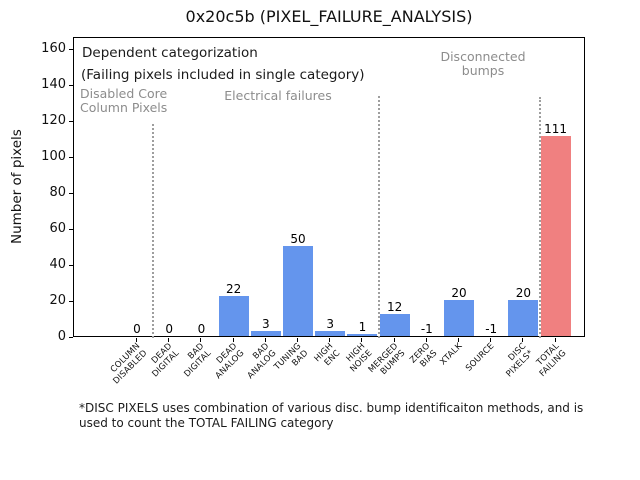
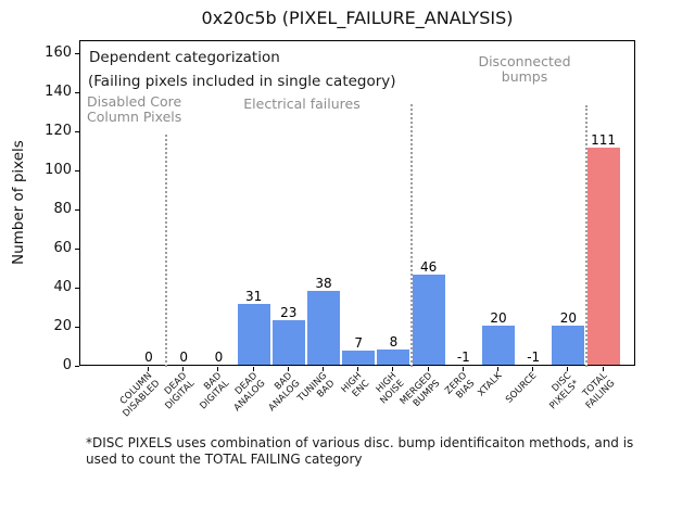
DEAD ANALOG: 22 -> 31
BAD ANALOG: 3 -> 23
TUNING BAD: 50 -> 38
HIGH ENC: 3 -> 7
HIGH NOISE: 1 -> 8
MERGED BUMPS: 12 -> 46
